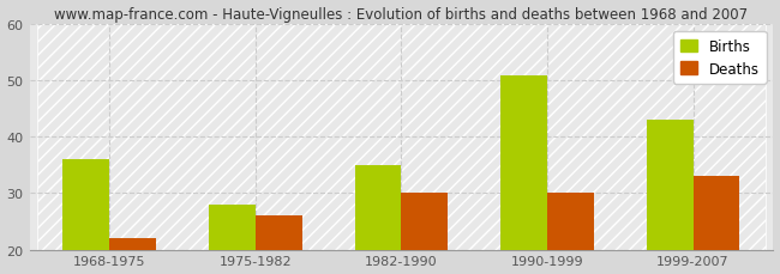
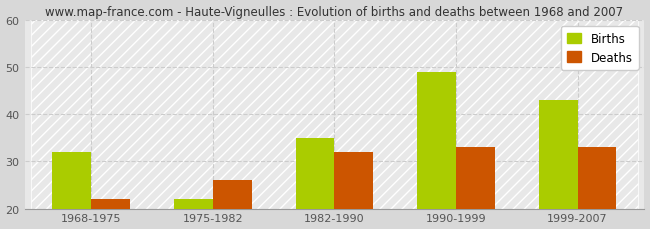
Births/1968-1975: 36 -> 32
Births/1975-1982: 28 -> 22
Deaths/1982-1990: 30 -> 32
Births/1990-1999: 51 -> 49
Deaths/1990-1999: 30 -> 33
